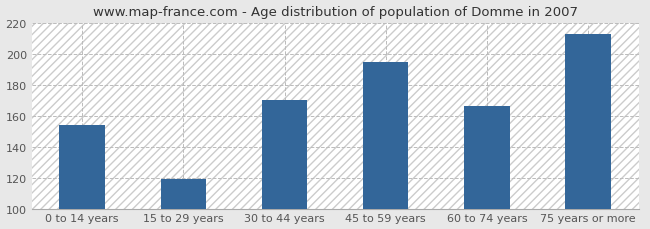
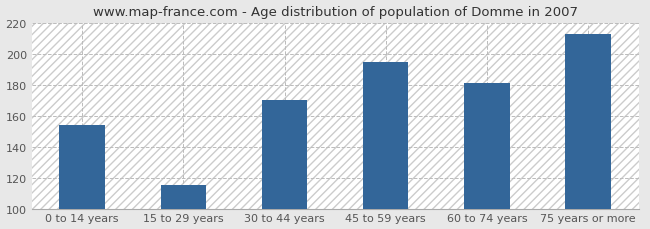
15 to 29 years: 119 -> 115
60 to 74 years: 166 -> 181
